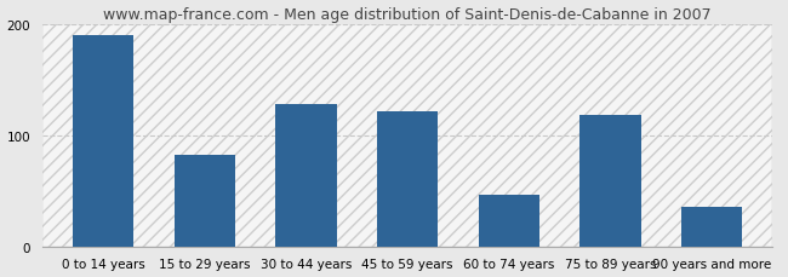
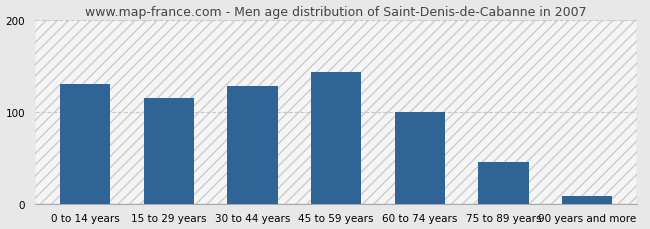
0 to 14 years: 190 -> 130
15 to 29 years: 82 -> 115
45 to 59 years: 122 -> 143
60 to 74 years: 46 -> 100
75 to 89 years: 118 -> 45
90 years and more: 36 -> 8
